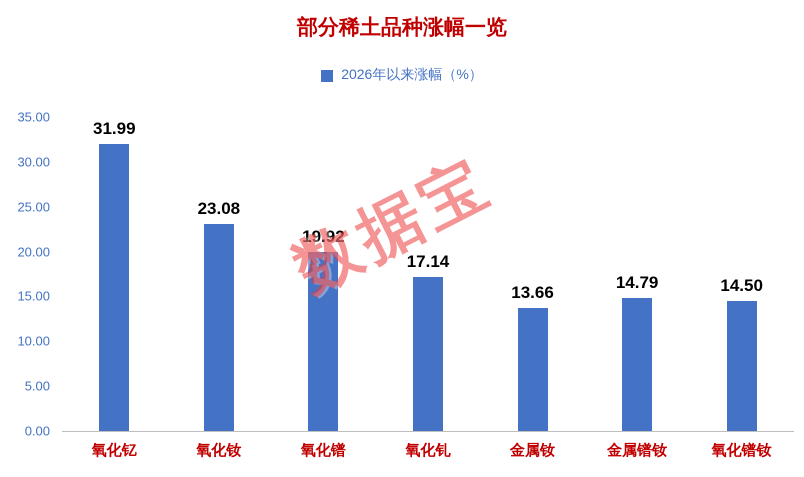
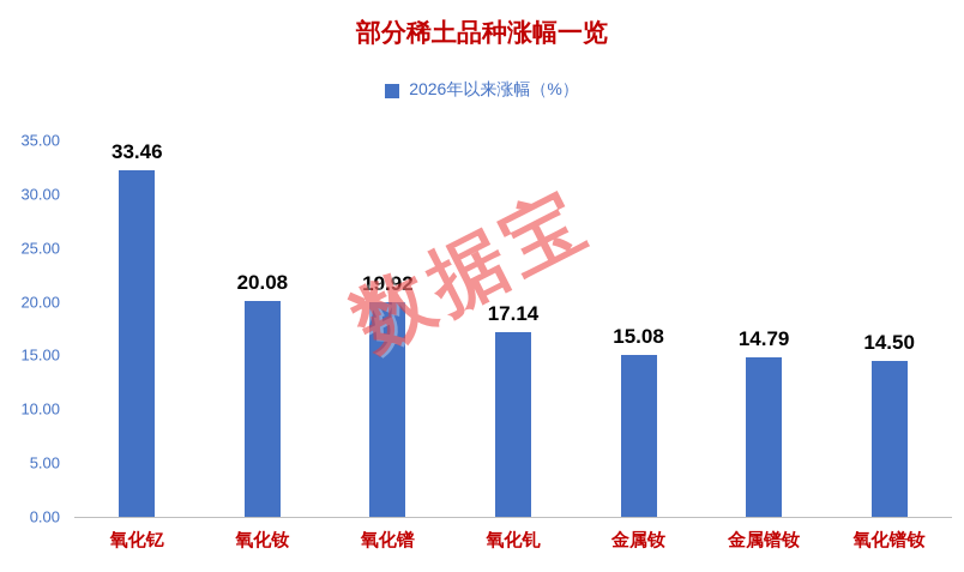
氧化钇: 31.99 -> 33.46
氧化钕: 23.08 -> 20.08
金属钕: 13.66 -> 15.08
